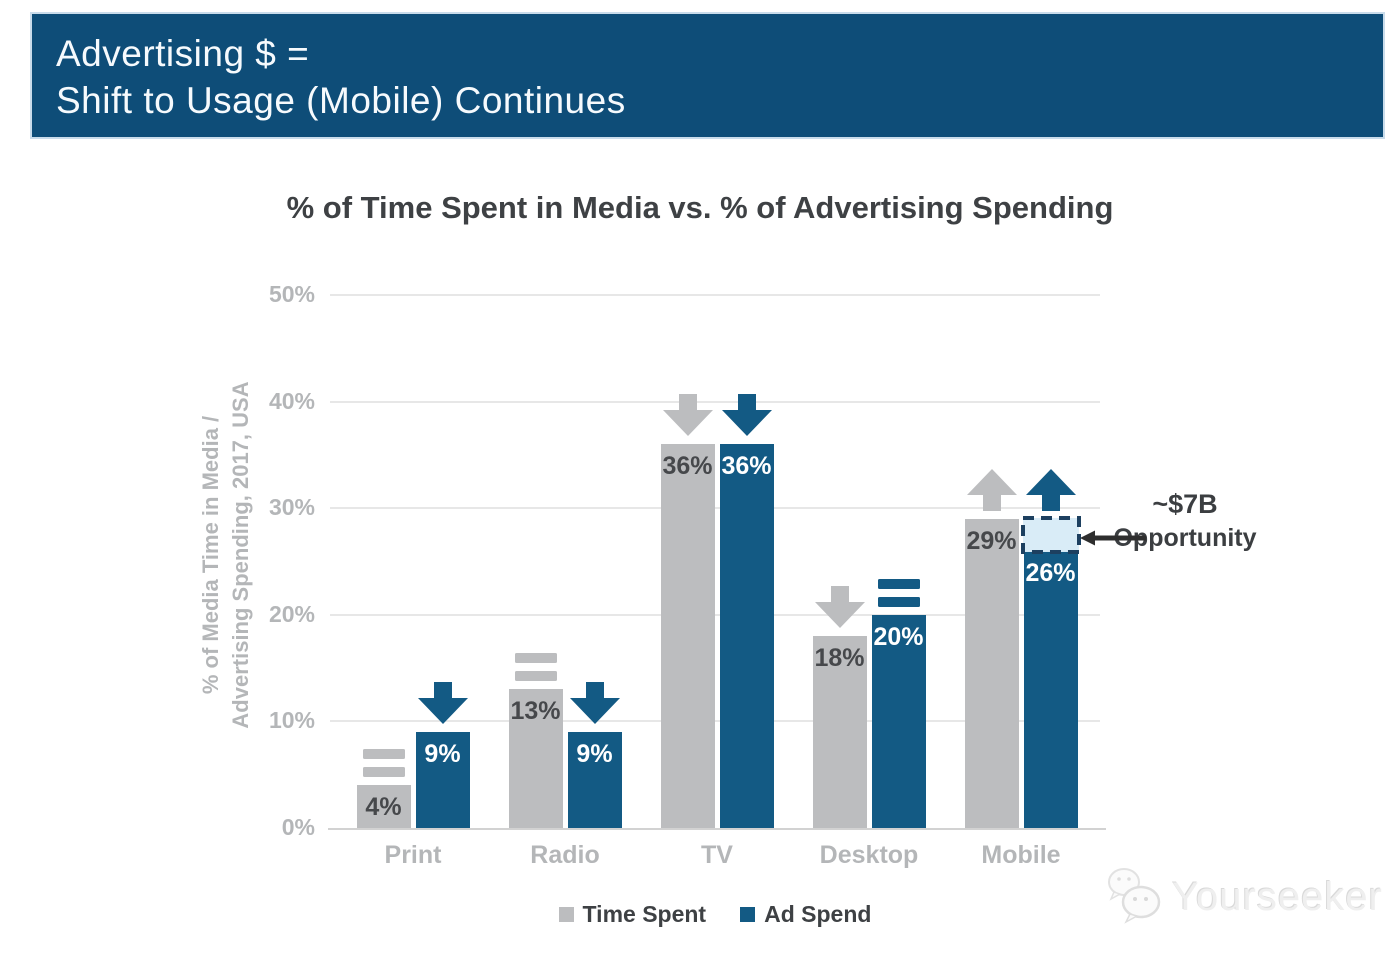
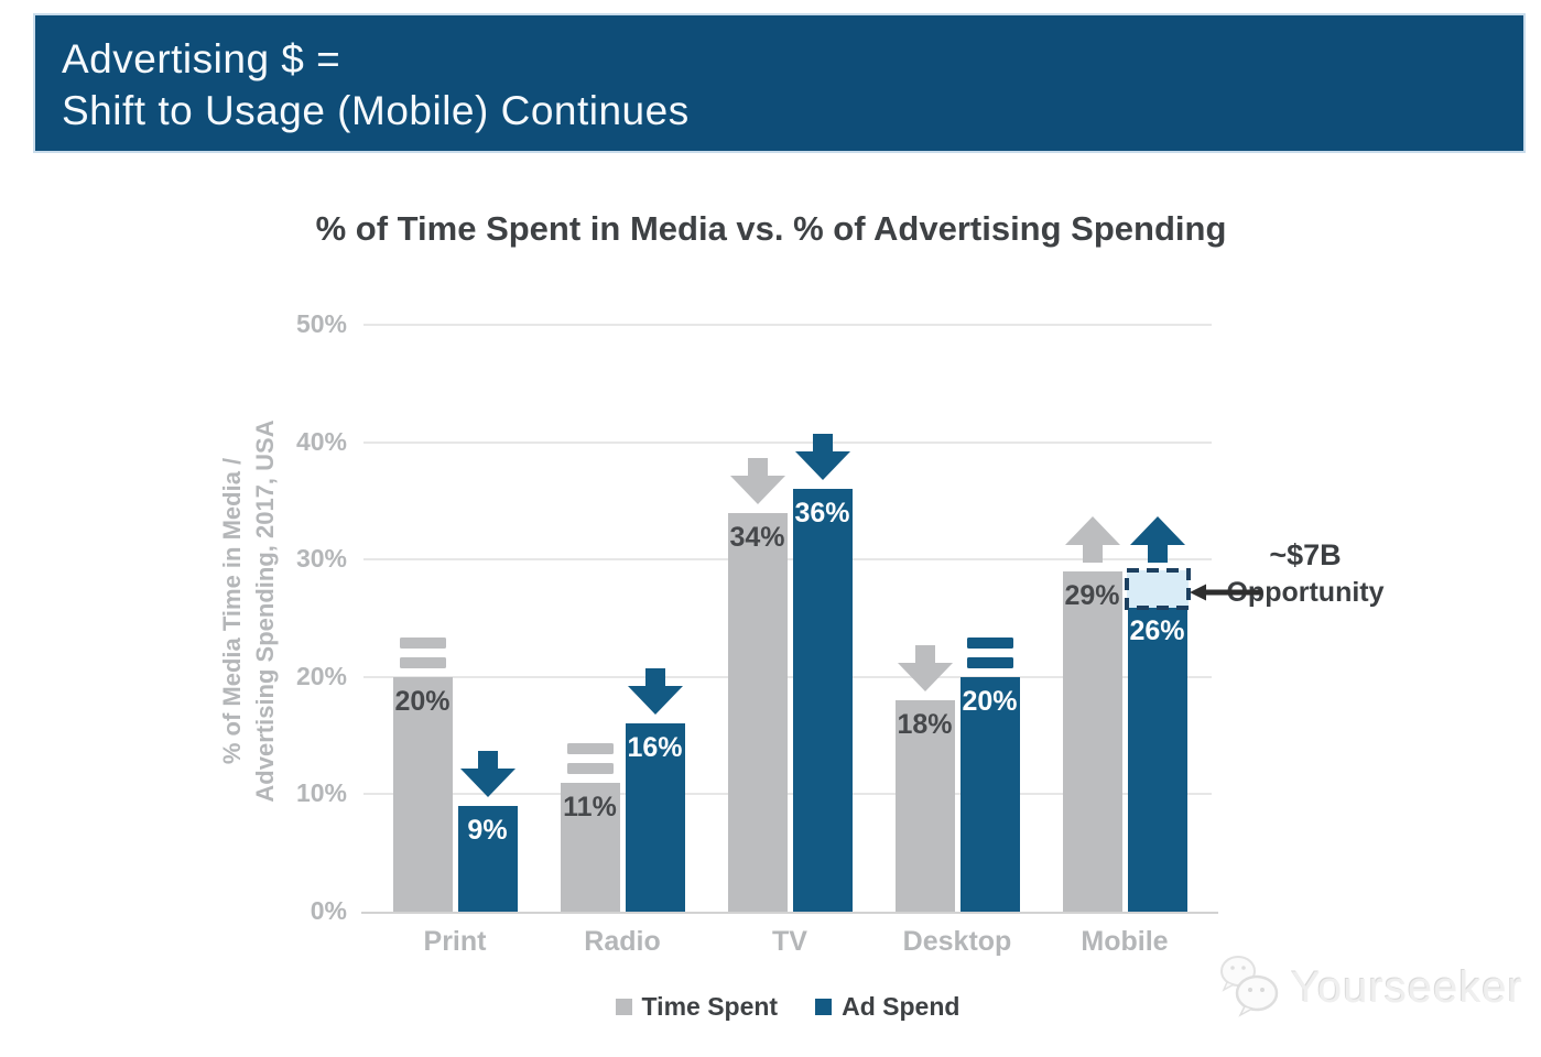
Time Spent/Print: 4% -> 20%
Time Spent/Radio: 13% -> 11%
Ad Spend/Radio: 9% -> 16%
Time Spent/TV: 36% -> 34%
